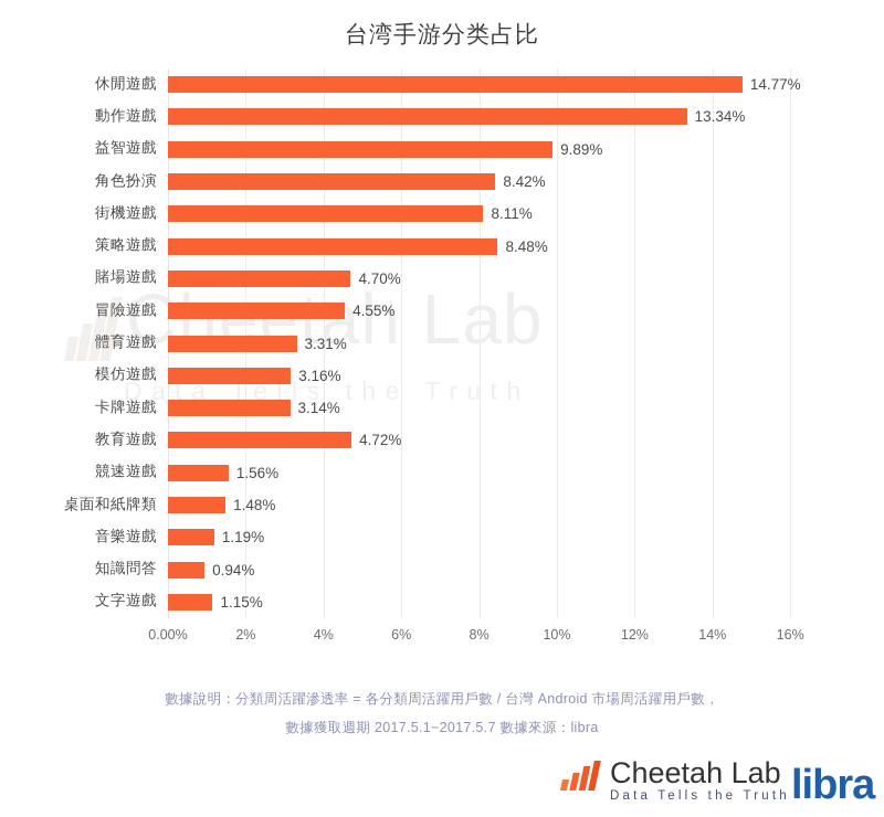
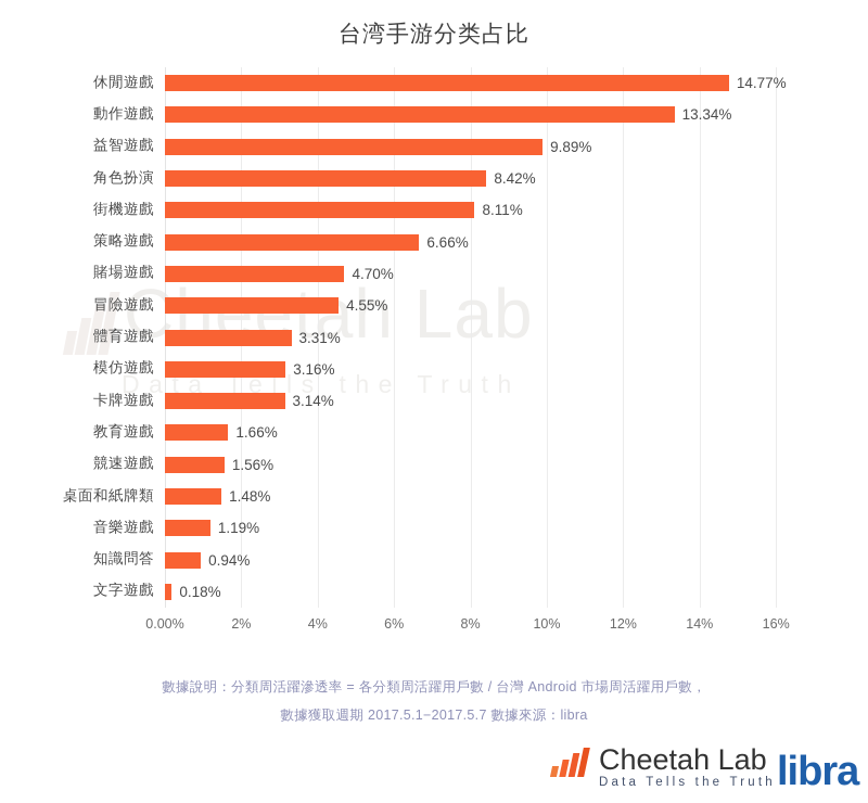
策略遊戲: 8.48% -> 6.66%
教育遊戲: 4.72% -> 1.66%
文字遊戲: 1.15% -> 0.18%
